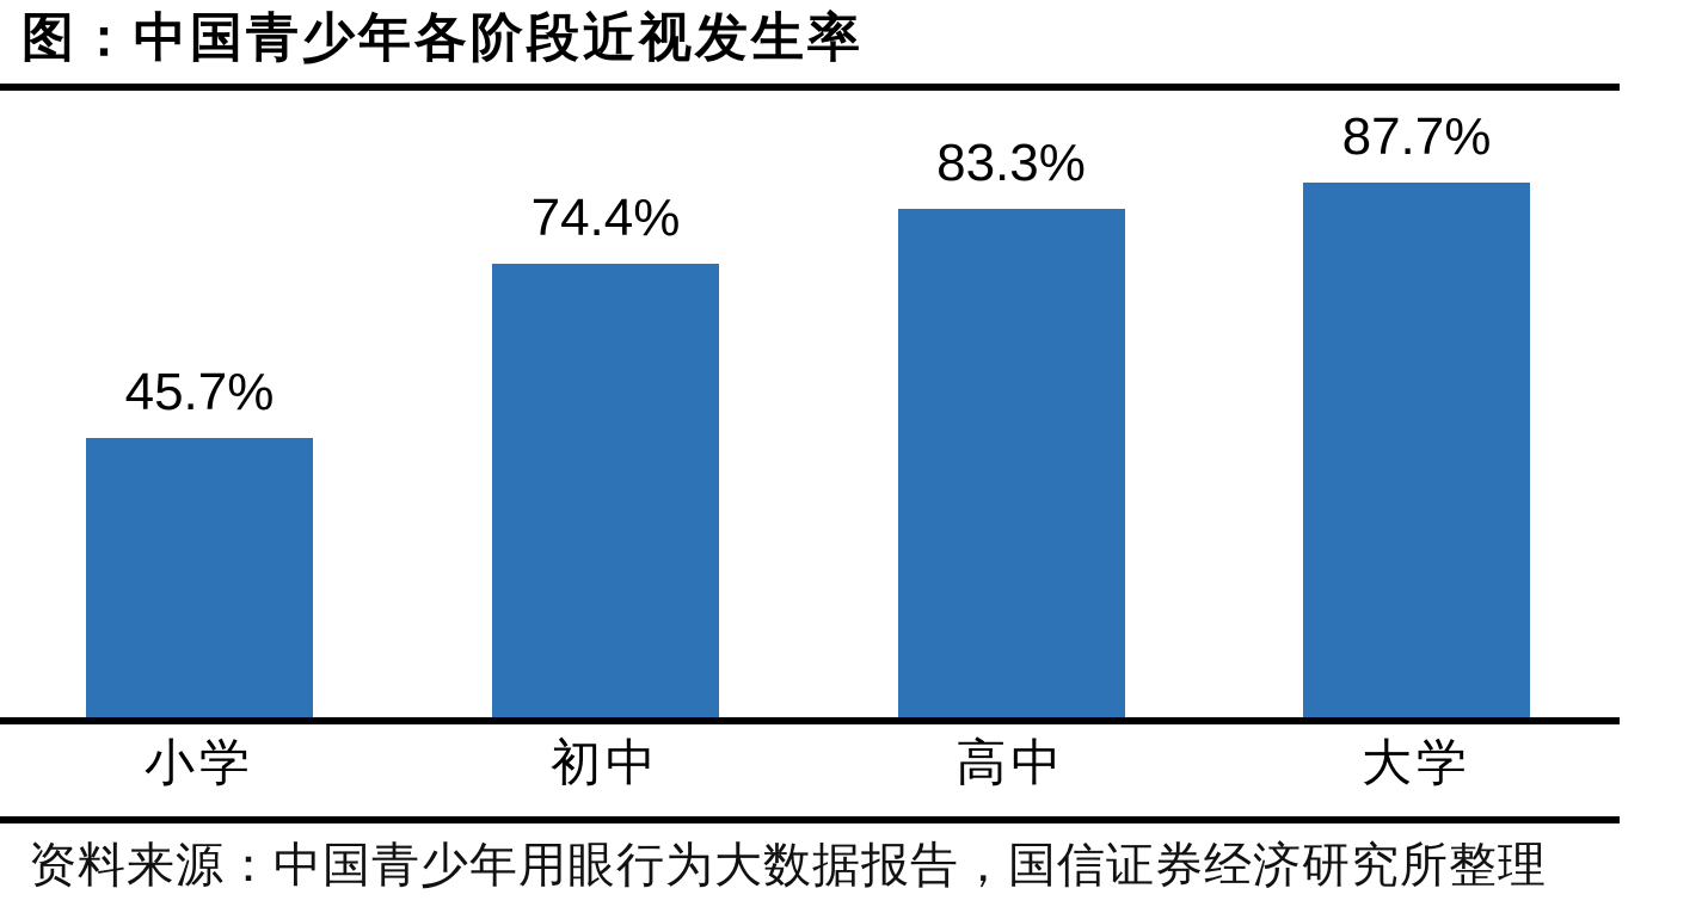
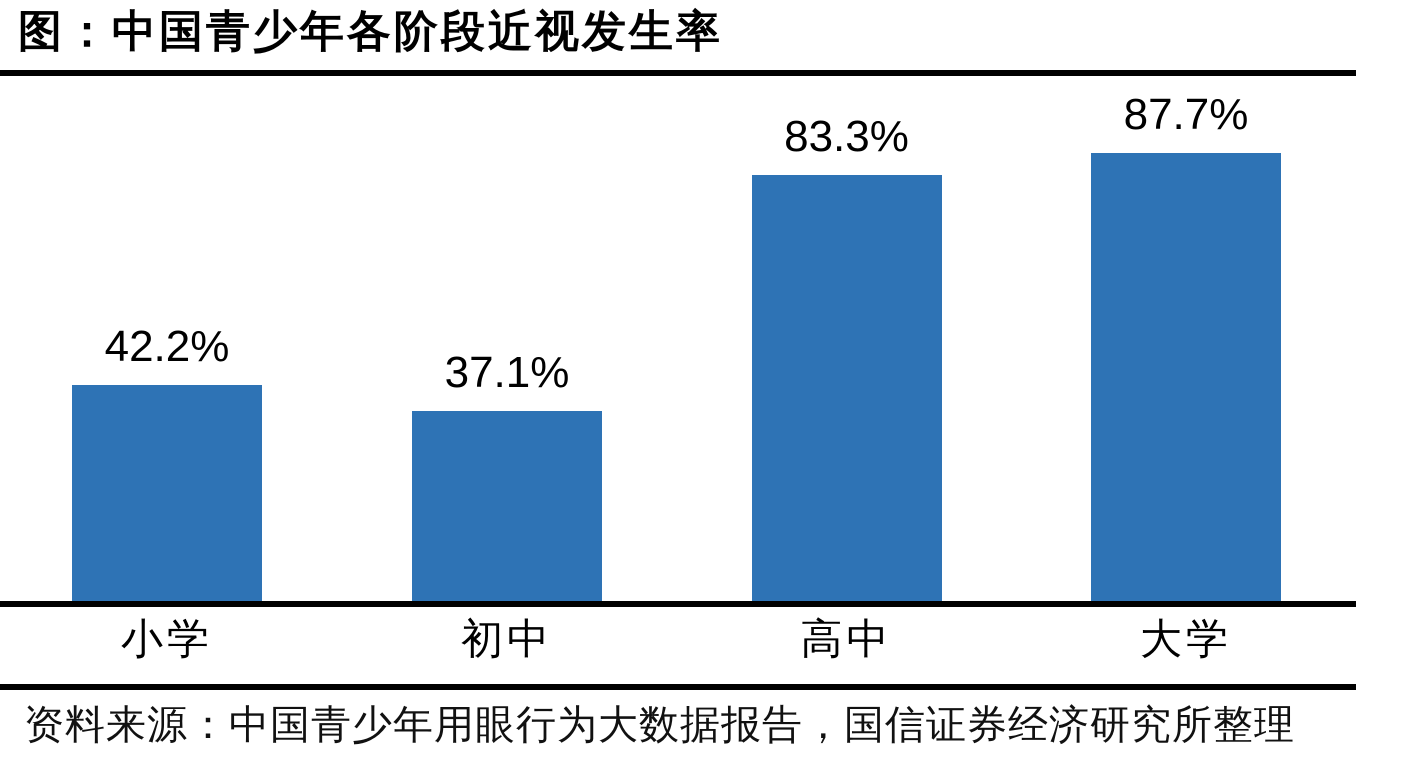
小学: 45.7% -> 42.2%
初中: 74.4% -> 37.1%
